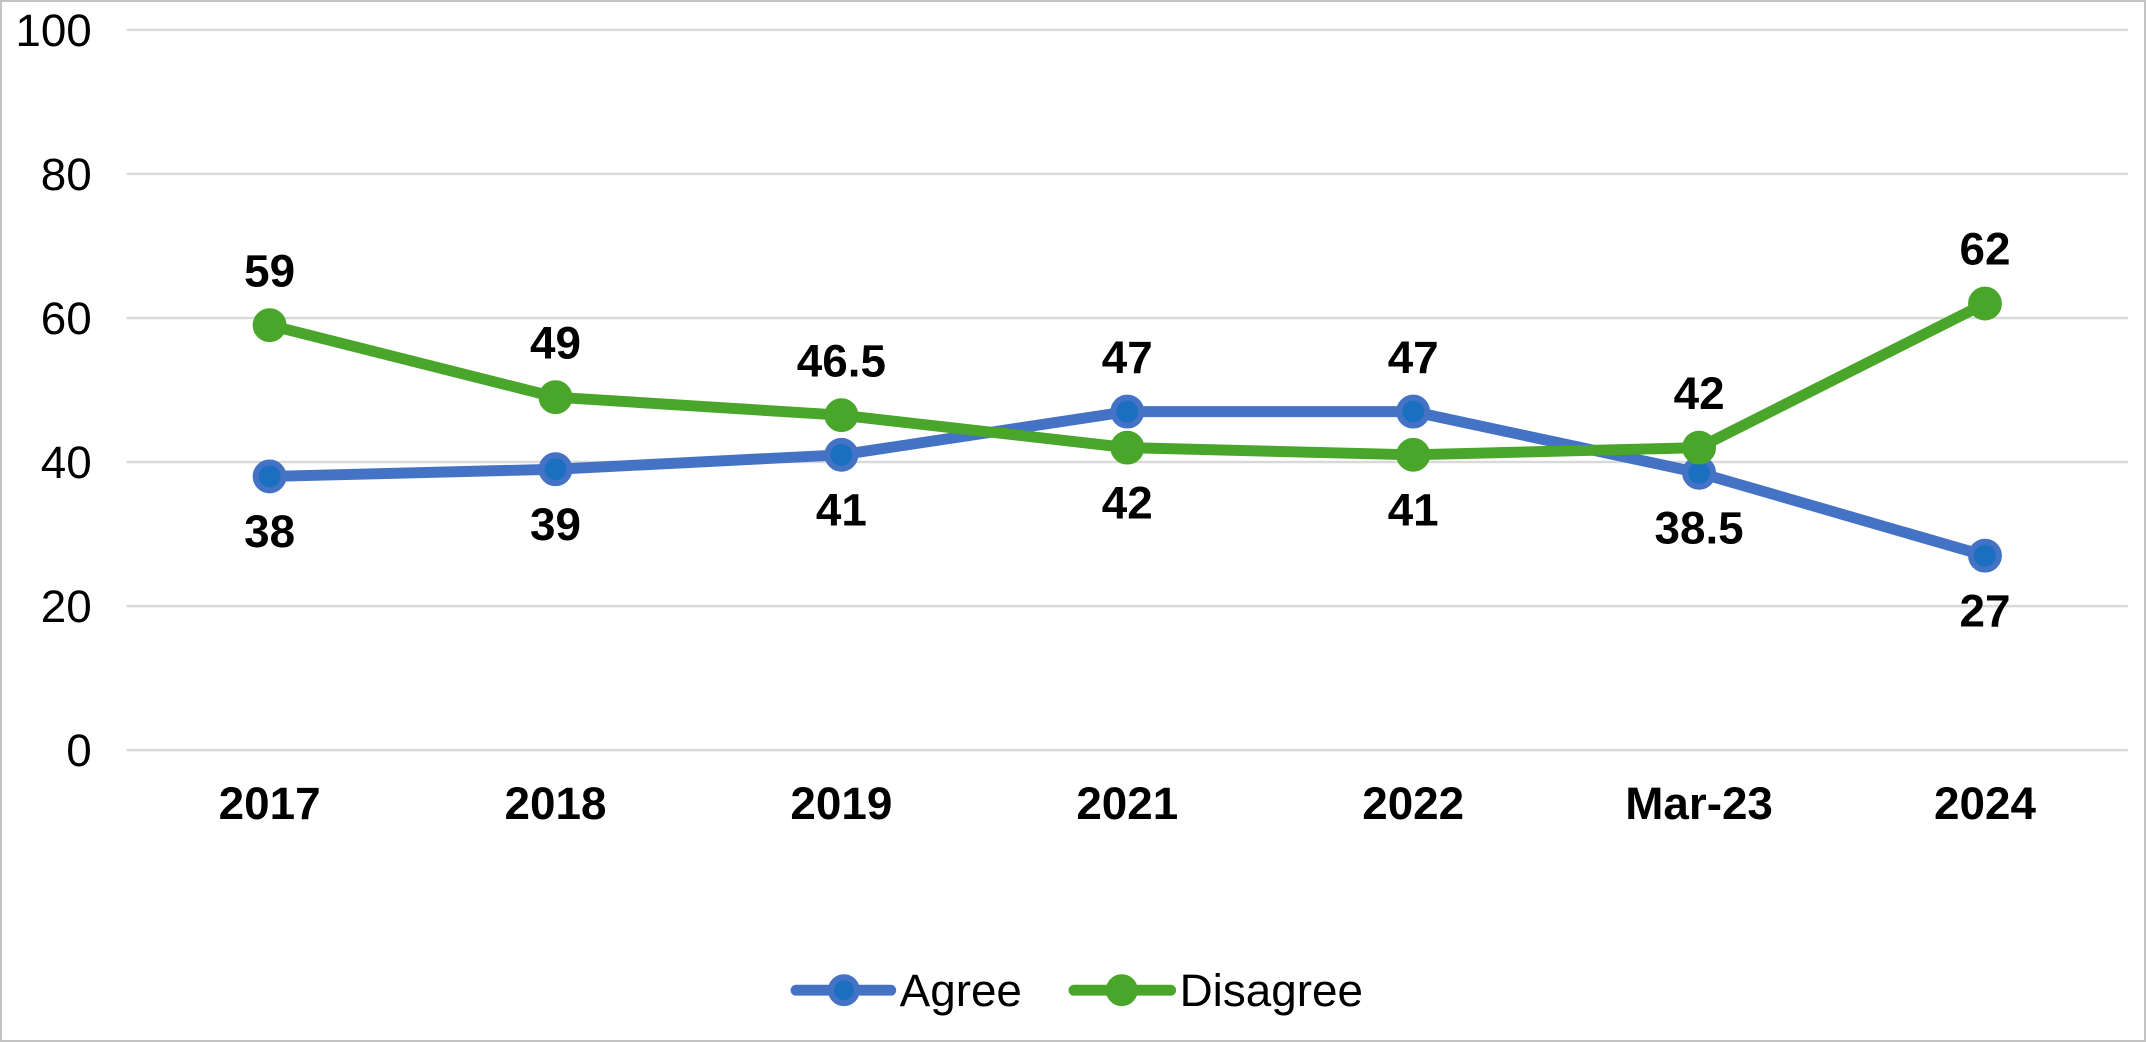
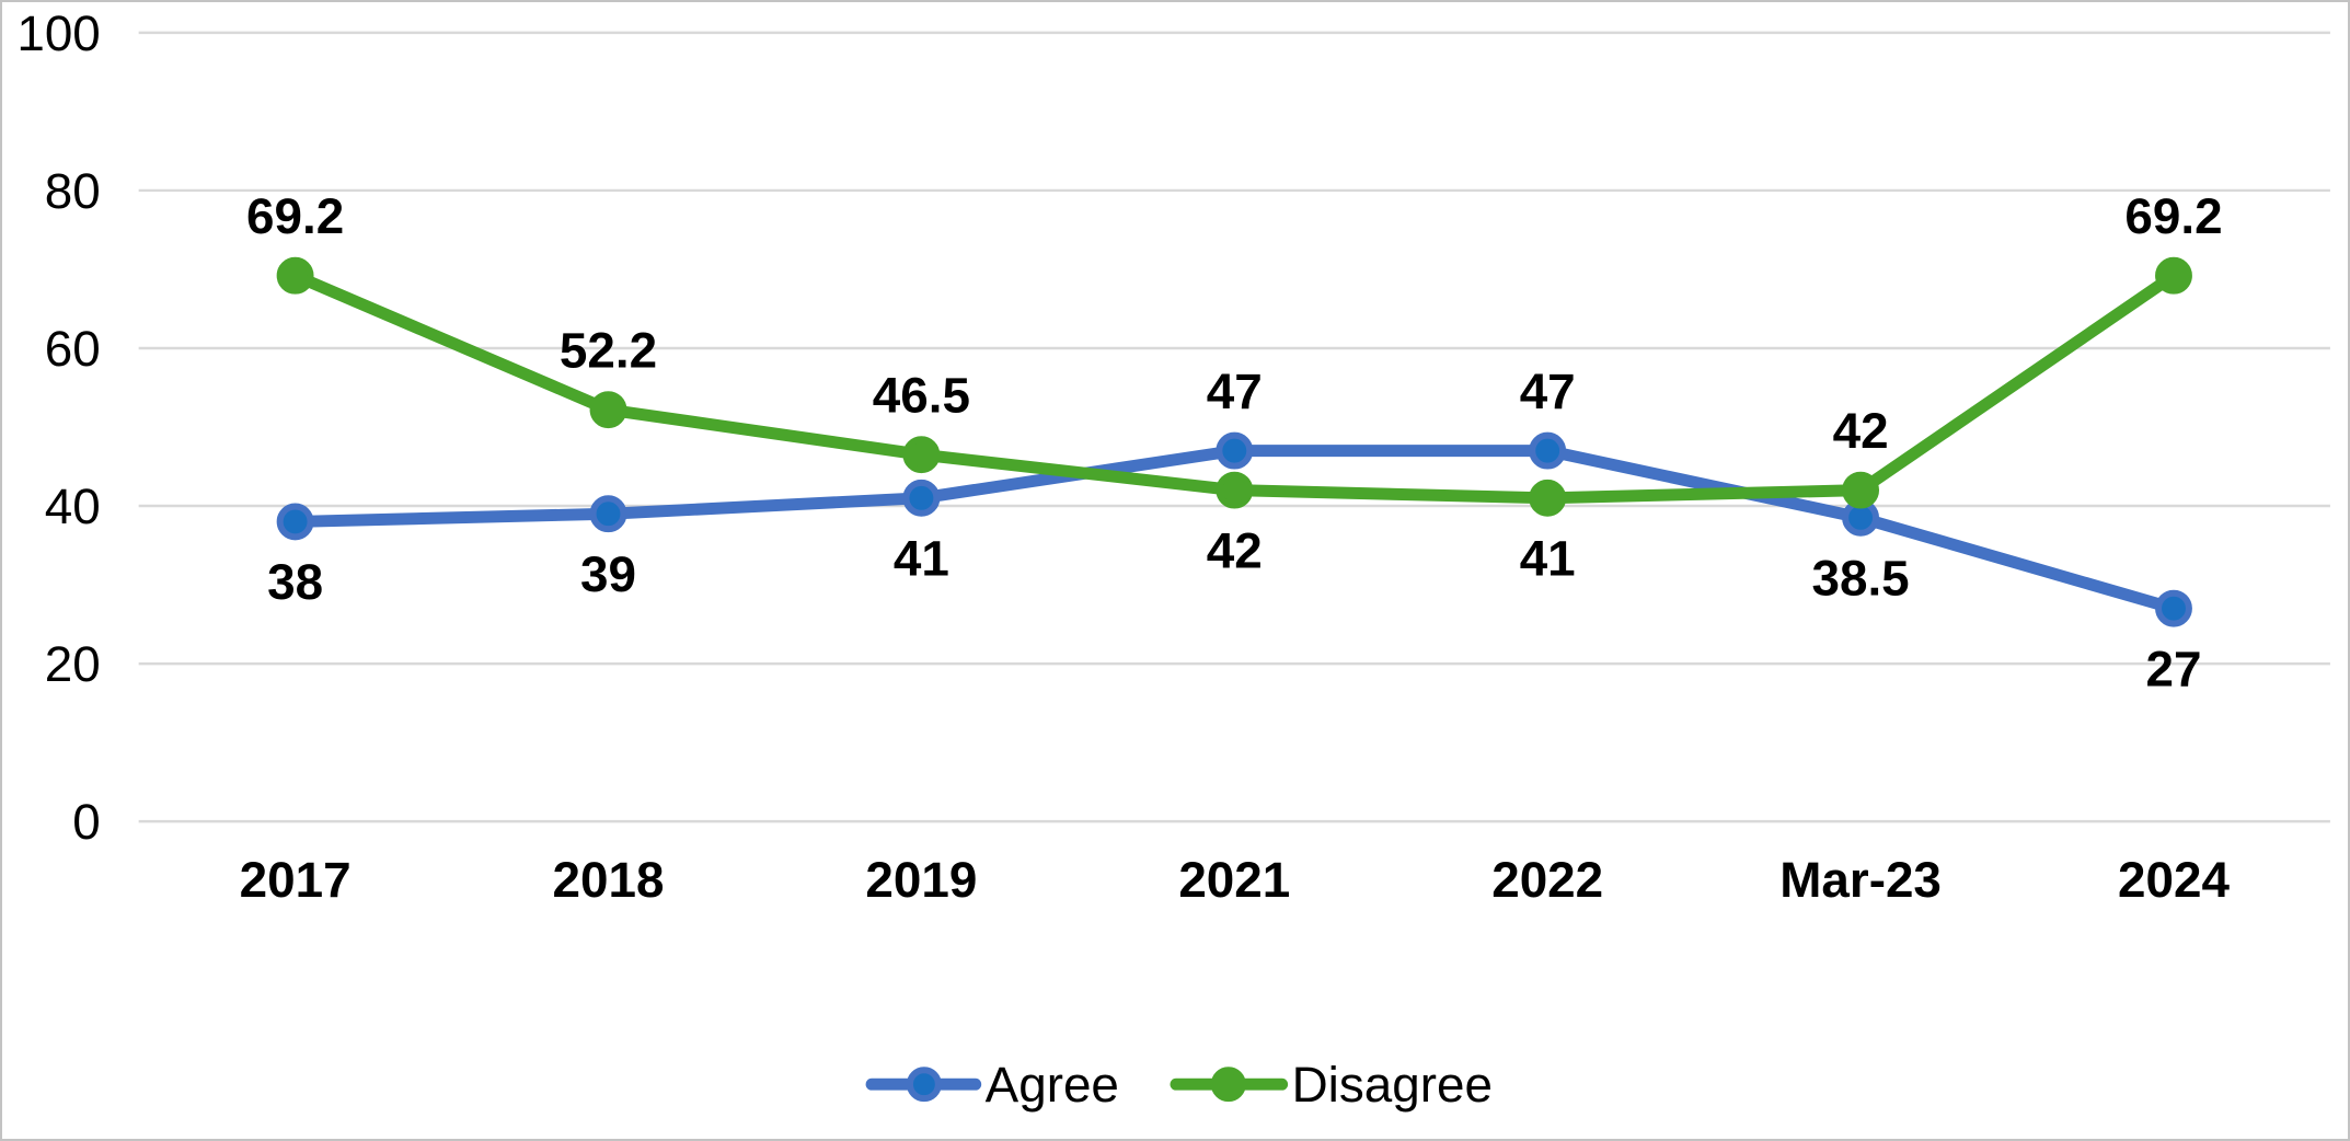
Disagree/2017: 59 -> 69.2
Disagree/2018: 49 -> 52.2
Disagree/2024: 62 -> 69.2
